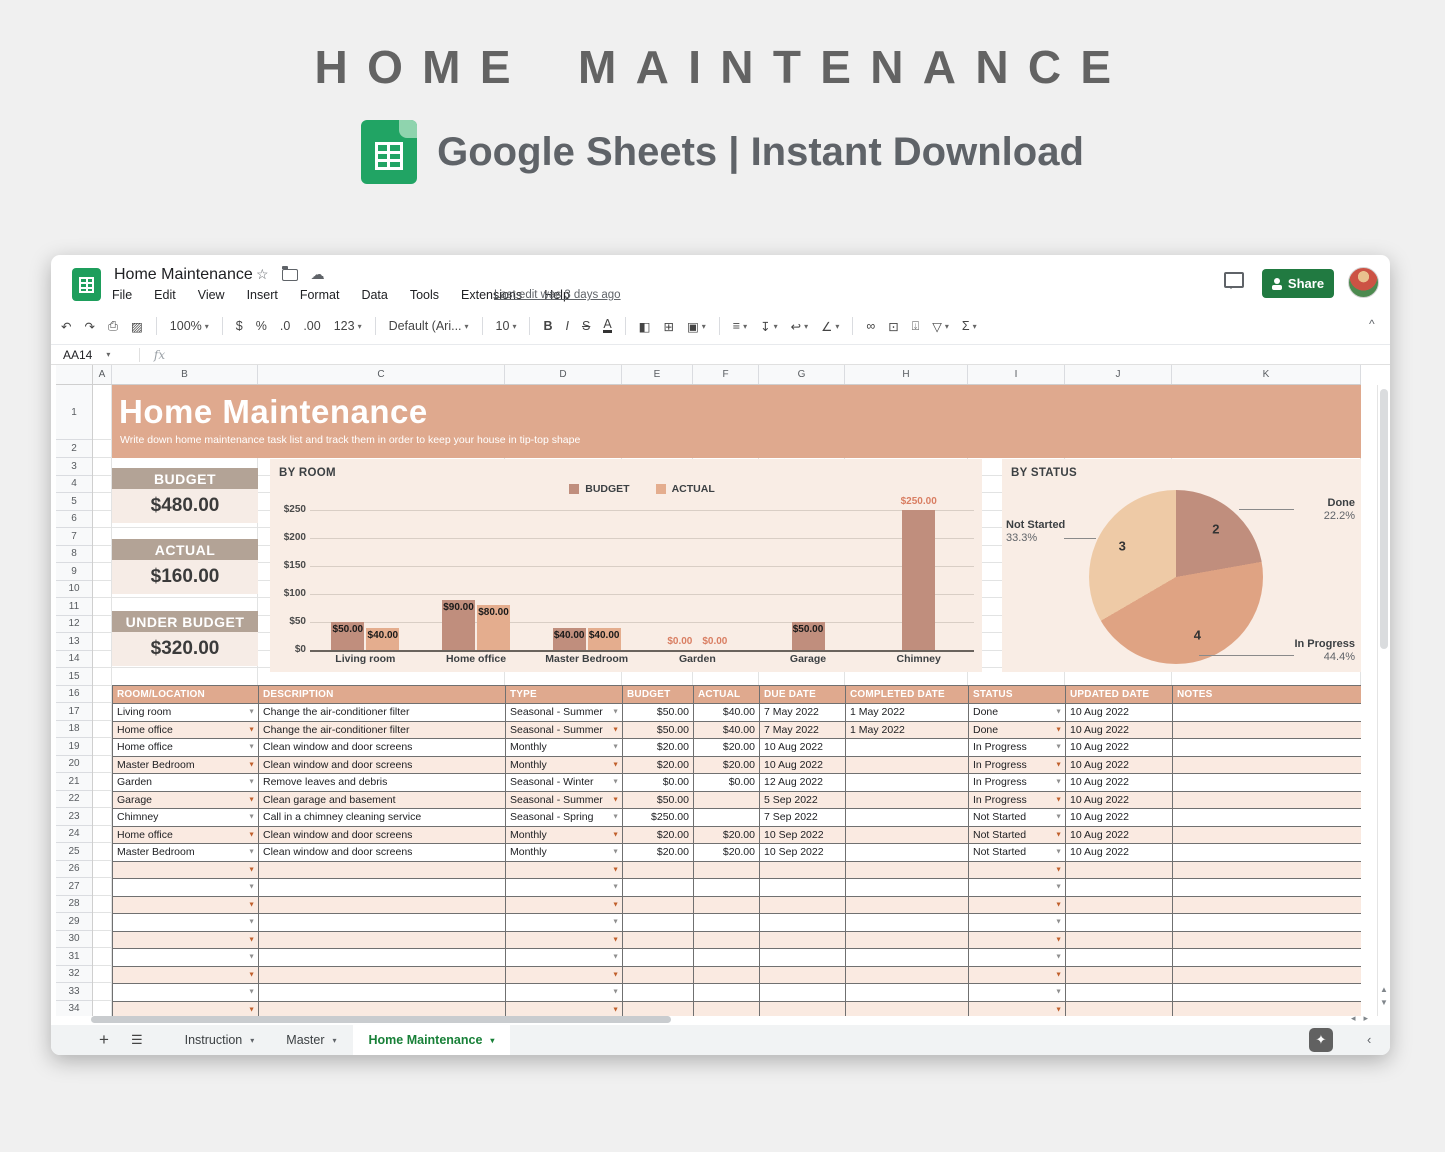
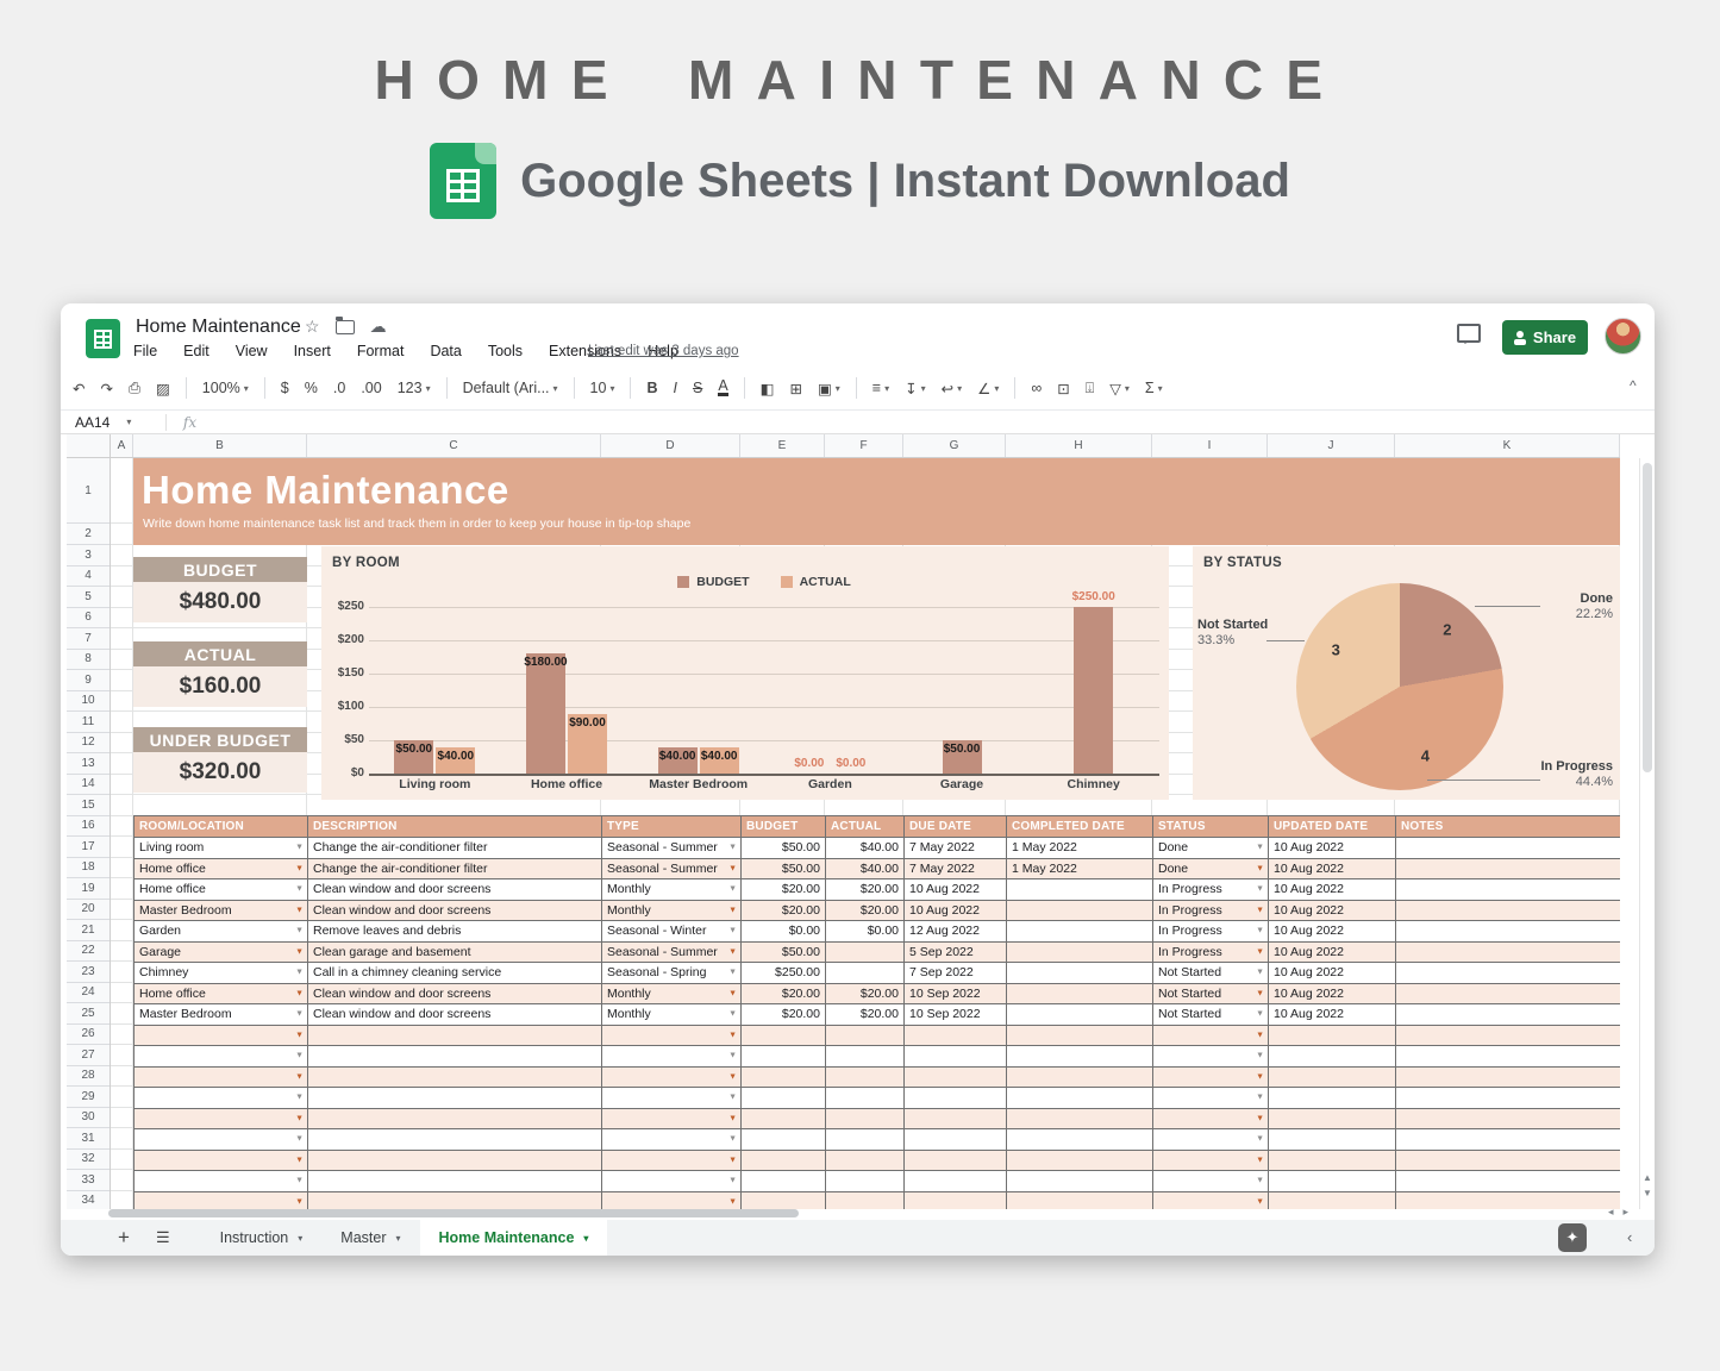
BY ROOM/BUDGET/Home office: $90.00 -> $180.00
BY ROOM/ACTUAL/Home office: $80.00 -> $90.00
